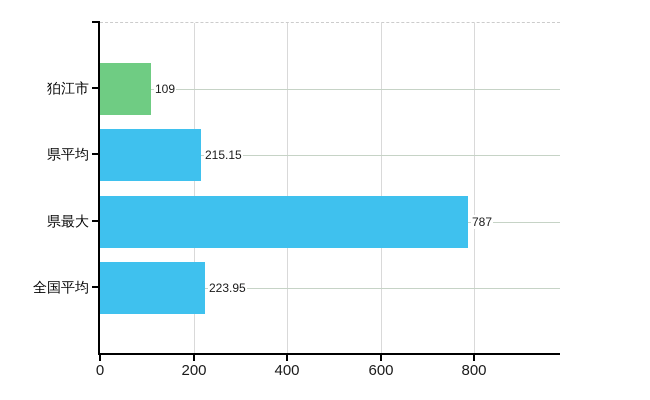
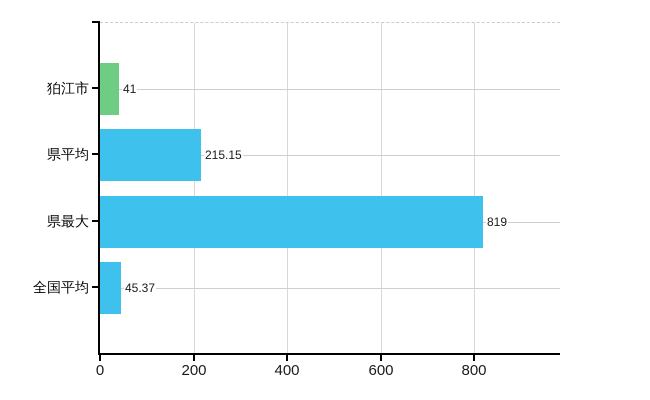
狛江市: 109 -> 41
県最大: 787 -> 819
全国平均: 223.95 -> 45.37
